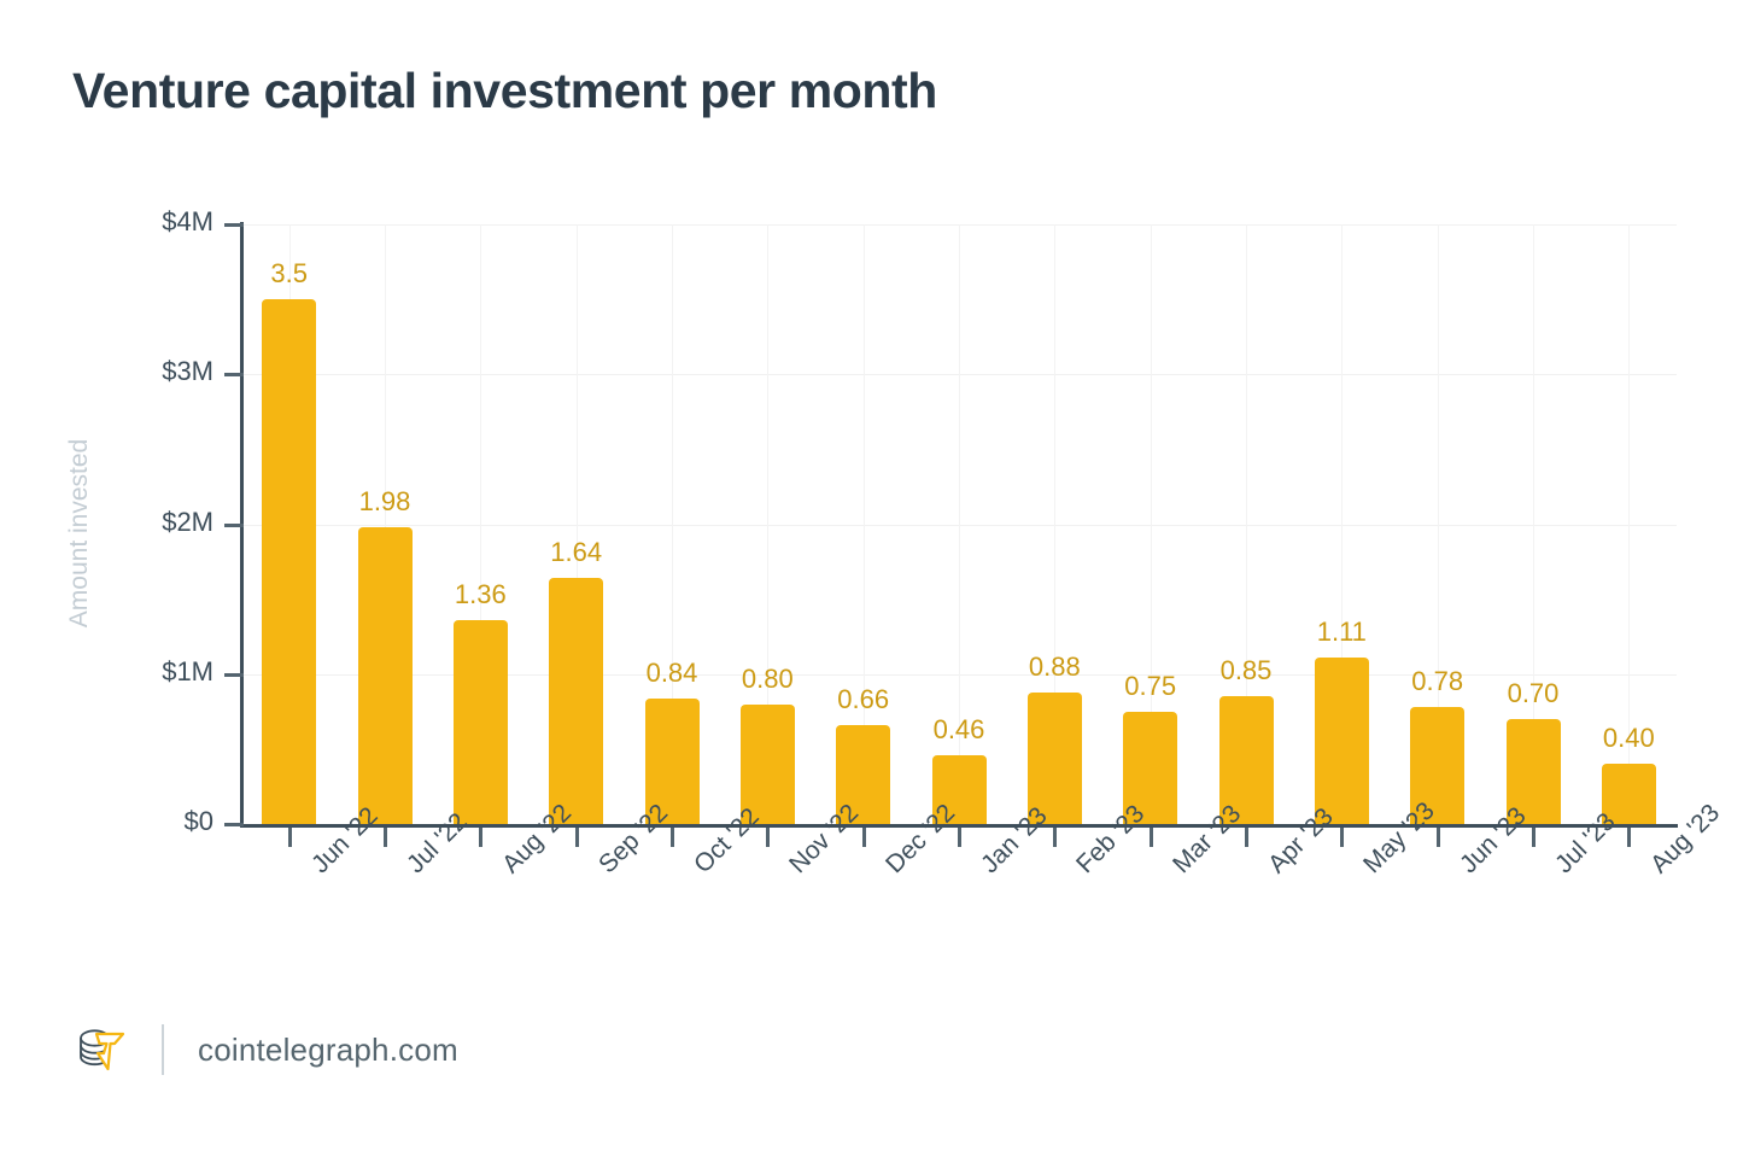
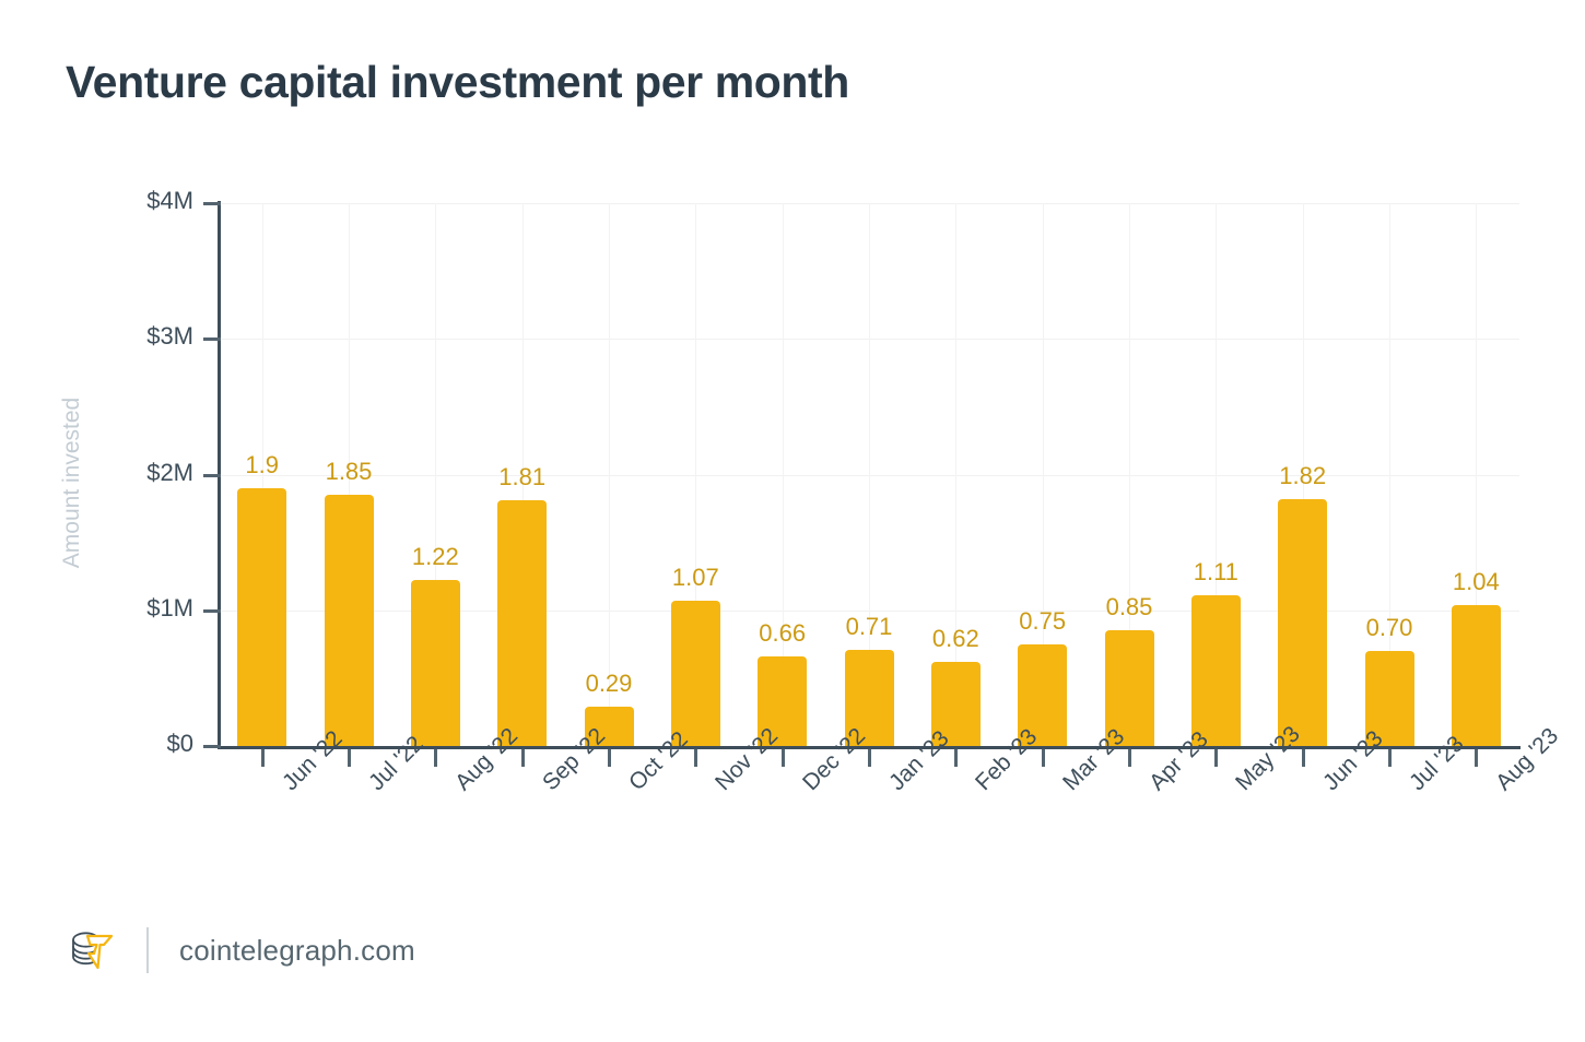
Jun '22: 3.5 -> 1.9
Jul '22: 1.98 -> 1.85
Aug '22: 1.36 -> 1.22
Sep '22: 1.64 -> 1.81
Oct '22: 0.84 -> 0.29
Nov '22: 0.80 -> 1.07
Jan '23: 0.46 -> 0.71
Feb '23: 0.88 -> 0.62
Jun '23: 0.78 -> 1.82
Aug '23: 0.40 -> 1.04
